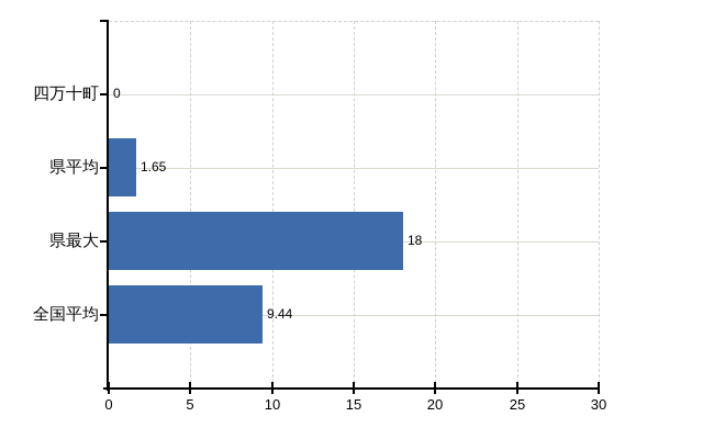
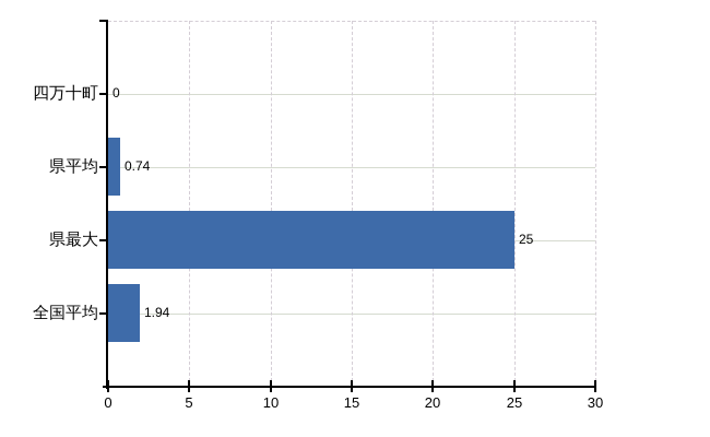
県平均: 1.65 -> 0.74
県最大: 18 -> 25
全国平均: 9.44 -> 1.94
